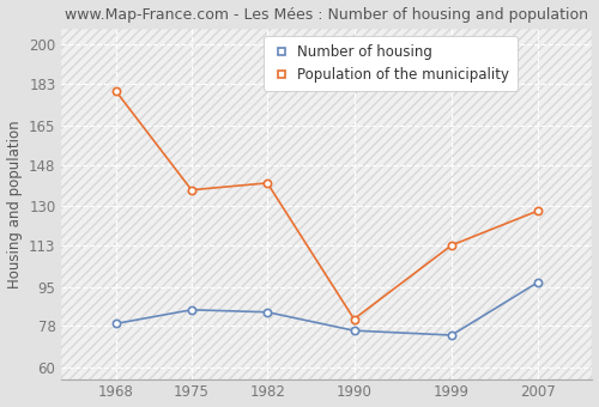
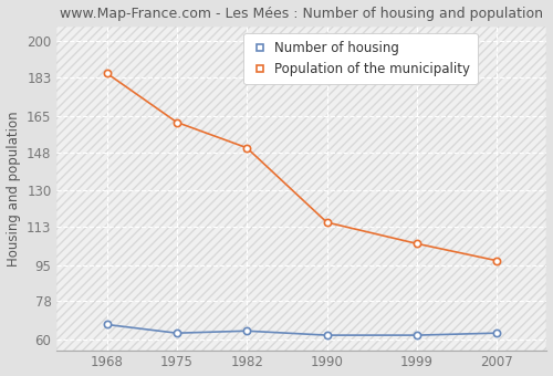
Number of housing/1968: 79 -> 67
Population of the municipality/1968: 180 -> 185
Number of housing/1975: 85 -> 63
Population of the municipality/1975: 137 -> 162
Number of housing/1982: 84 -> 64
Population of the municipality/1982: 140 -> 150
Number of housing/1990: 76 -> 62
Population of the municipality/1990: 81 -> 115
Number of housing/1999: 74 -> 62
Population of the municipality/1999: 113 -> 105
Number of housing/2007: 97 -> 63
Population of the municipality/2007: 128 -> 97
